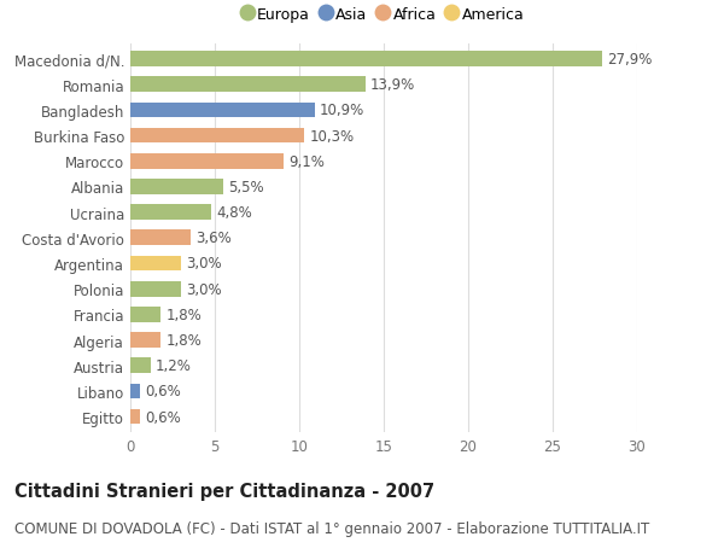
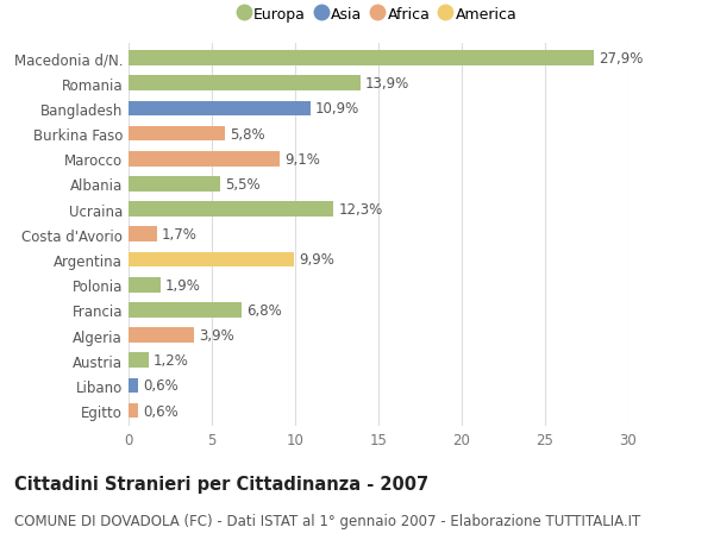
Burkina Faso: 10,3% -> 5,8%
Ucraina: 4,8% -> 12,3%
Costa d'Avorio: 3,6% -> 1,7%
Argentina: 3,0% -> 9,9%
Polonia: 3,0% -> 1,9%
Francia: 1,8% -> 6,8%
Algeria: 1,8% -> 3,9%
